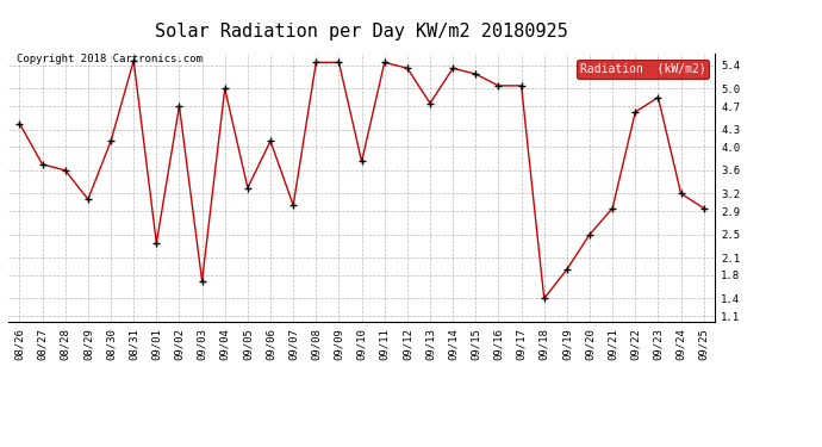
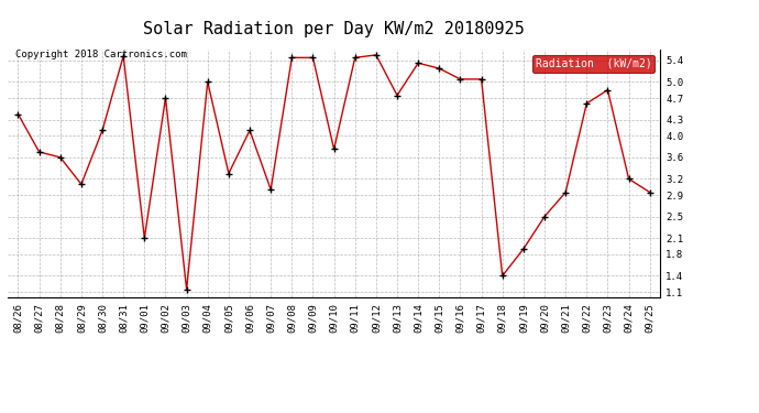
09/01: 2.35 -> 2.10
09/03: 1.70 -> 1.15
09/12: 5.35 -> 5.50
